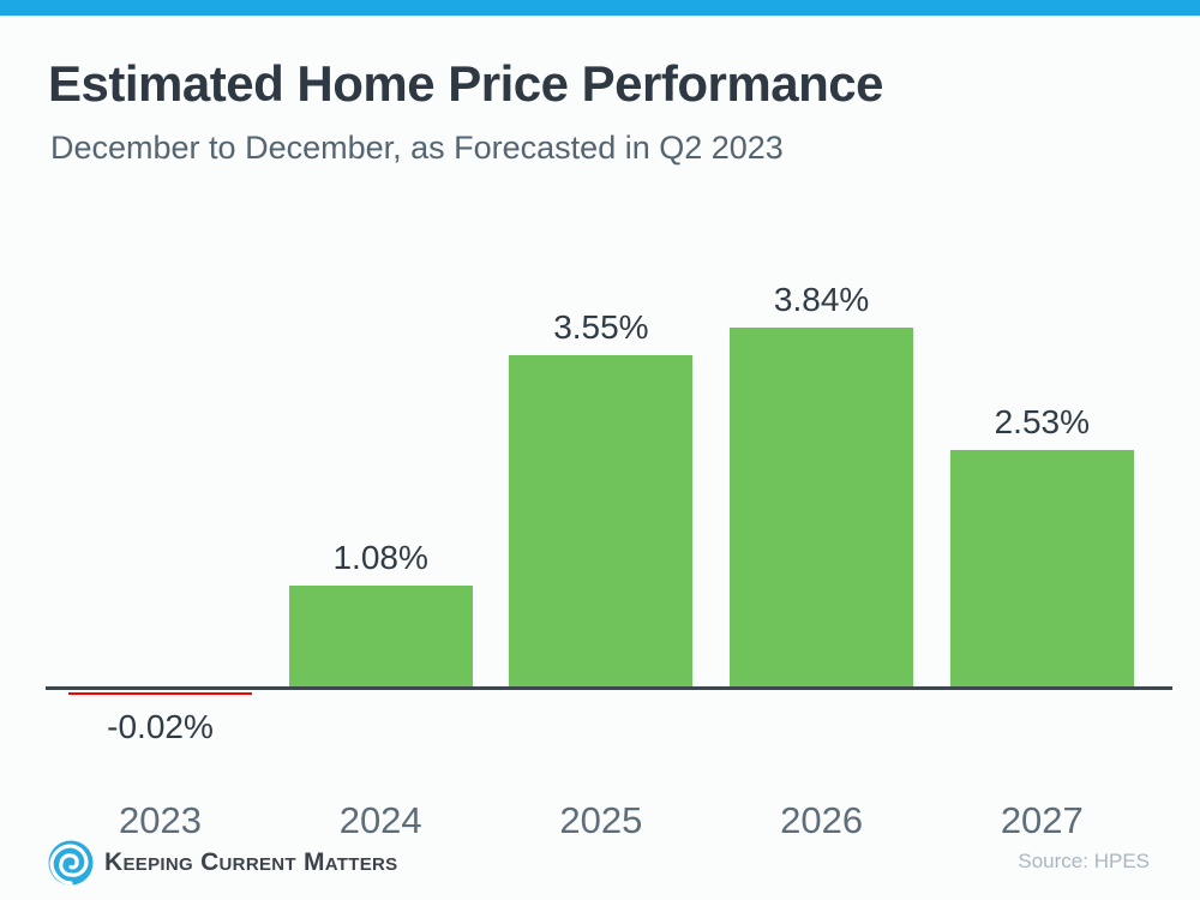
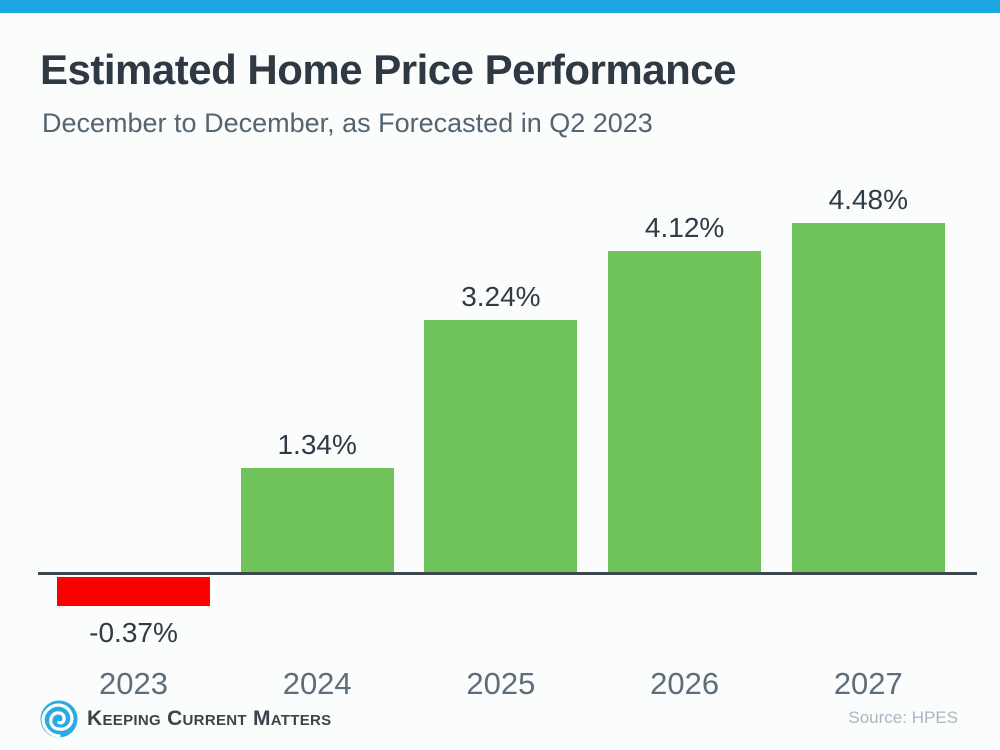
2023: -0.02% -> -0.37%
2024: 1.08% -> 1.34%
2025: 3.55% -> 3.24%
2026: 3.84% -> 4.12%
2027: 2.53% -> 4.48%
